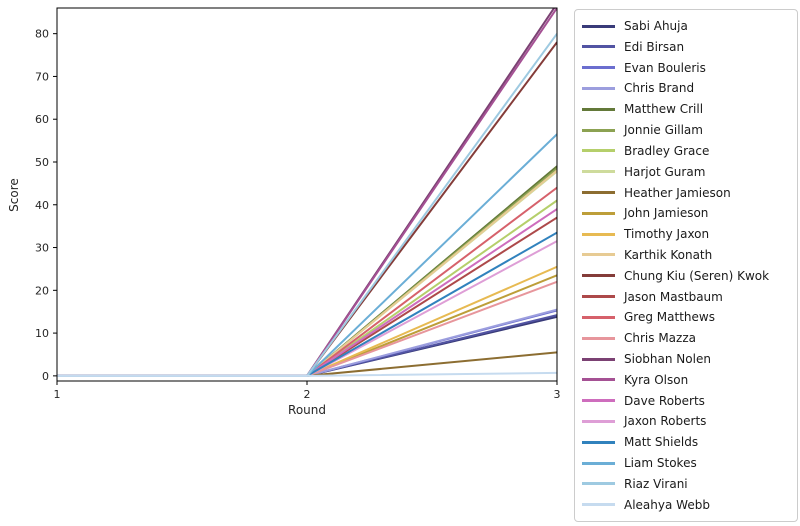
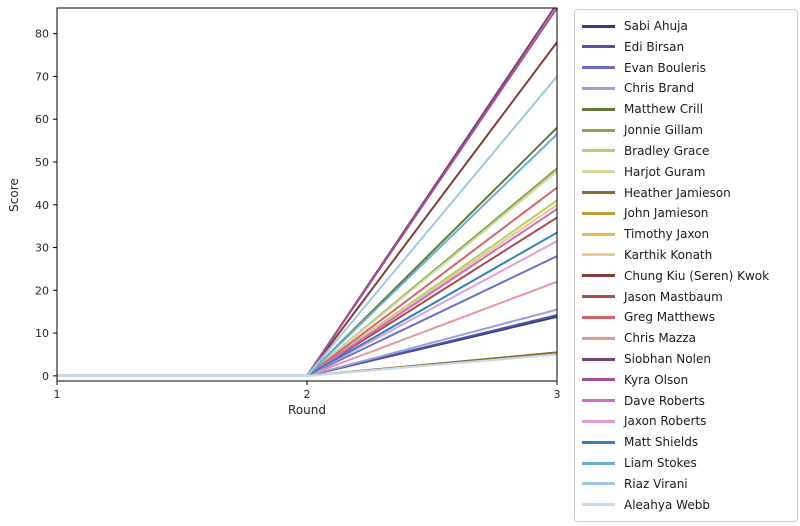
Evan Bouleris/3: 15 -> 28
Matthew Crill/3: 49 -> 58
John Jamieson/3: 24 -> 40
Timothy Jaxon/3: 26 -> 5
Karthik Konath/3: 48 -> 40
Riaz Virani/3: 80 -> 70
Aleahya Webb/3: 1 -> 5
